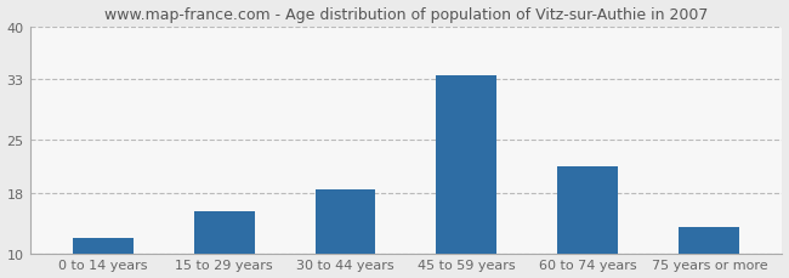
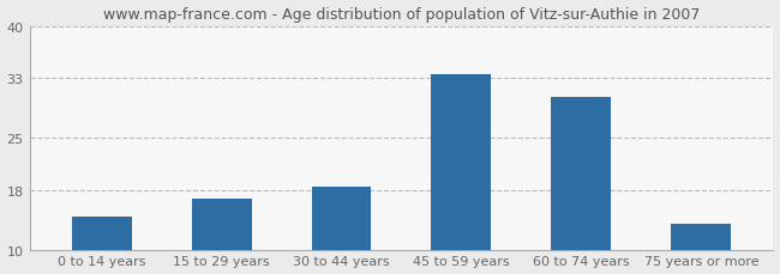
0 to 14 years: 12.0 -> 14.4
15 to 29 years: 15.5 -> 16.8
60 to 74 years: 21.5 -> 30.4
